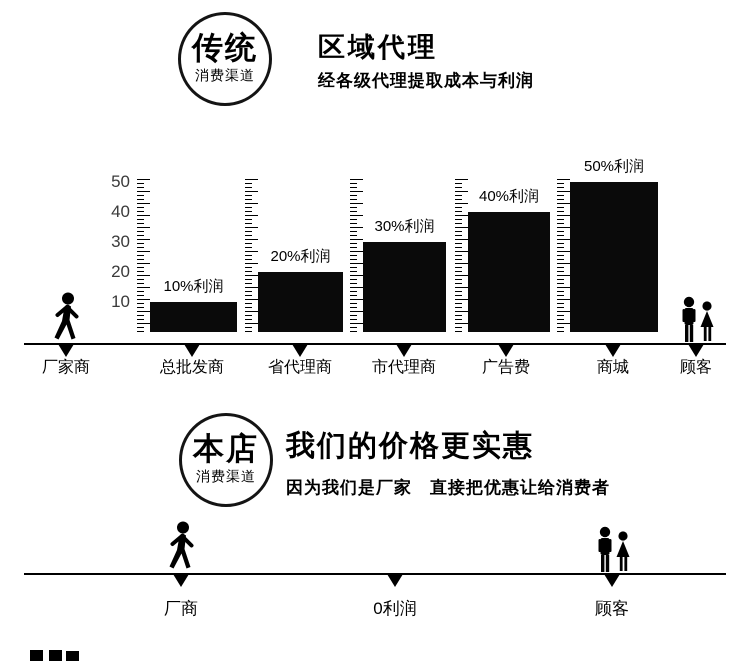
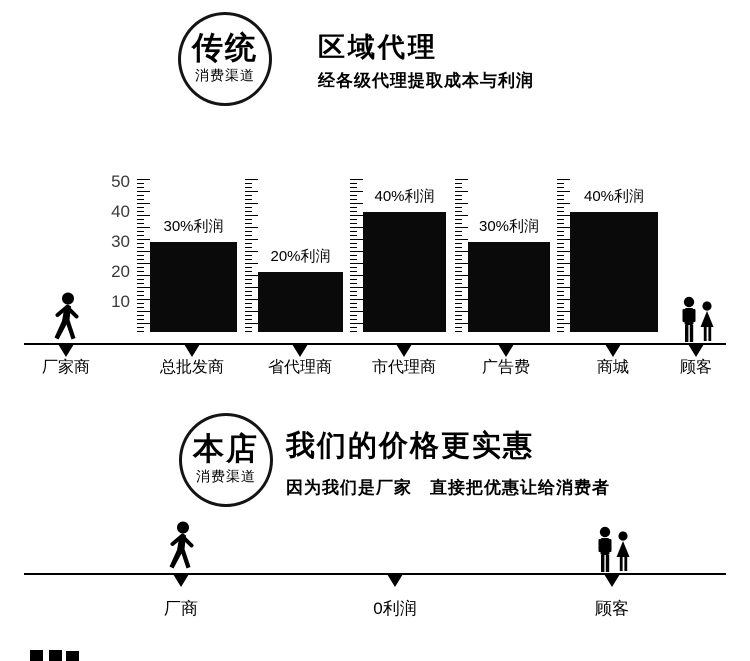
总批发商: 10 -> 30
市代理商: 30 -> 40
广告费: 40 -> 30
商城: 50 -> 40
